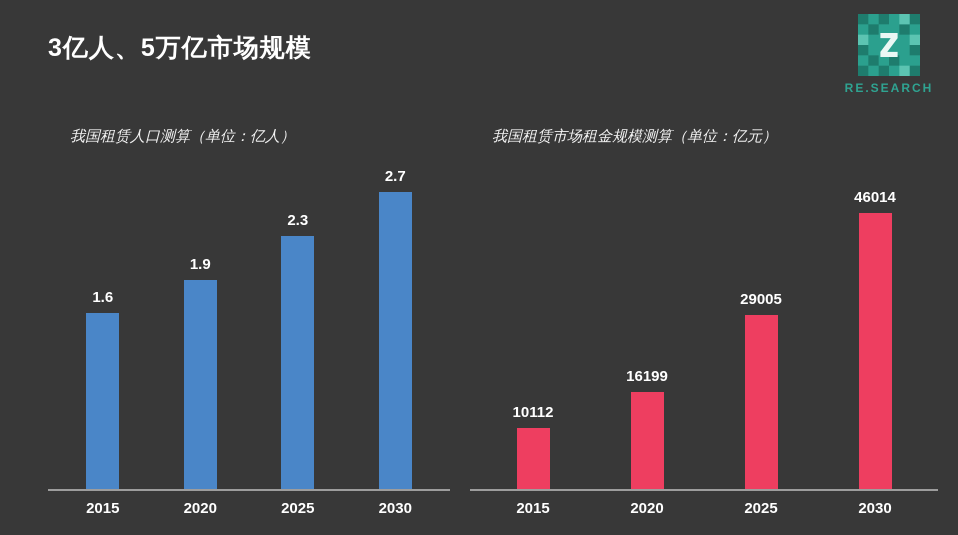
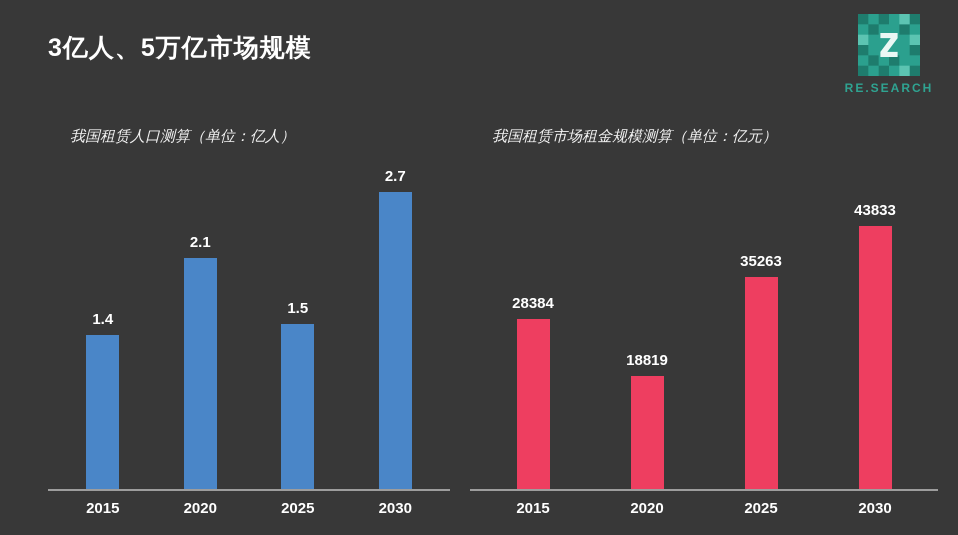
我国租赁人口测算（单位：亿人）/2015: 1.6 -> 1.4
我国租赁人口测算（单位：亿人）/2020: 1.9 -> 2.1
我国租赁人口测算（单位：亿人）/2025: 2.3 -> 1.5
我国租赁市场租金规模测算（单位：亿元）/2015: 10112 -> 28384
我国租赁市场租金规模测算（单位：亿元）/2020: 16199 -> 18819
我国租赁市场租金规模测算（单位：亿元）/2025: 29005 -> 35263
我国租赁市场租金规模测算（单位：亿元）/2030: 46014 -> 43833
